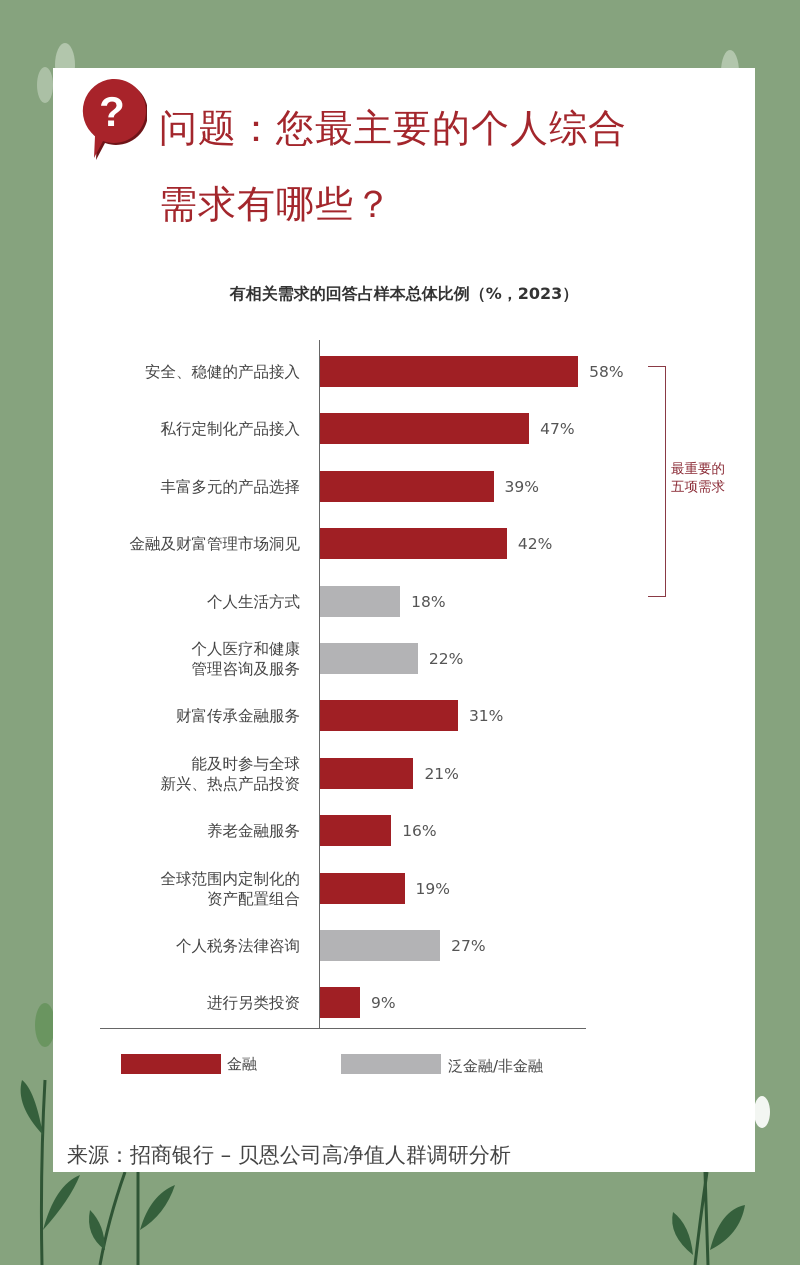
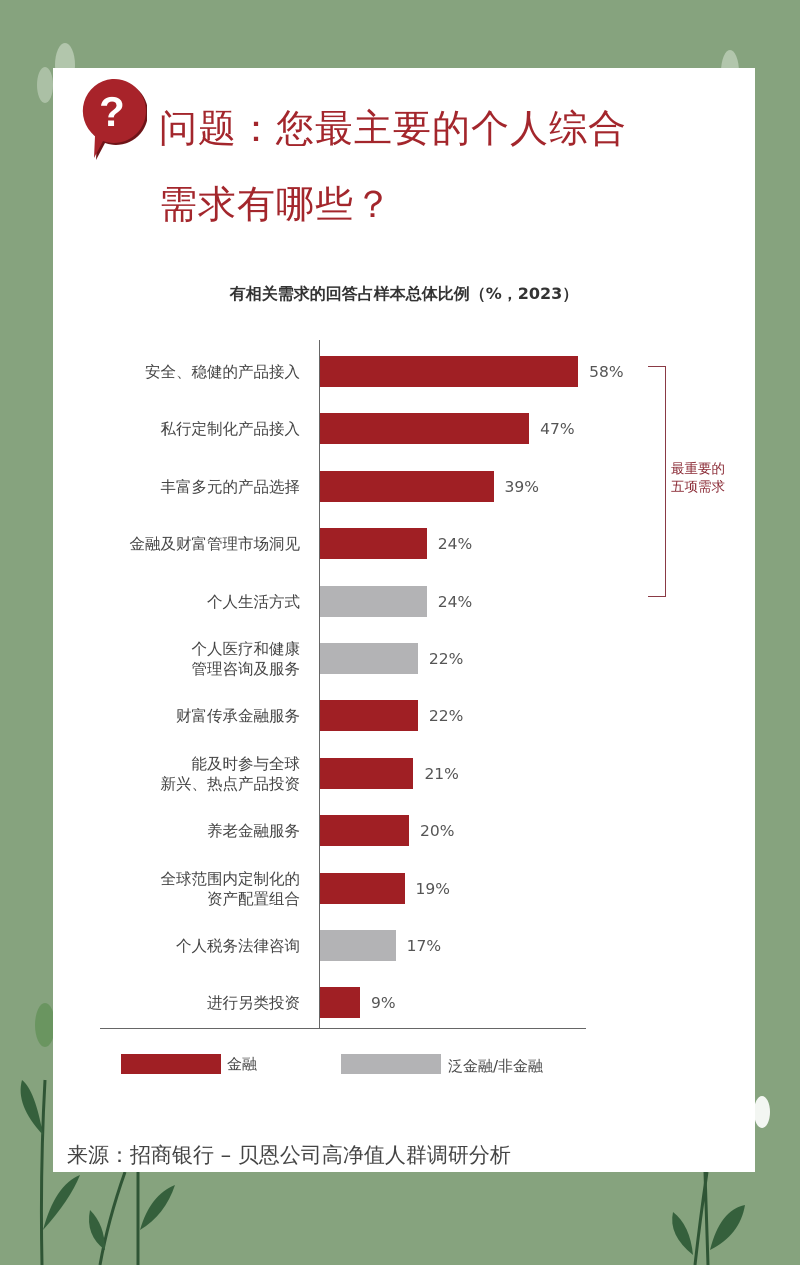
金融及财富管理市场洞见: 42% -> 24%
个人生活方式: 18% -> 24%
财富传承金融服务: 31% -> 22%
养老金融服务: 16% -> 20%
个人税务法律咨询: 27% -> 17%
